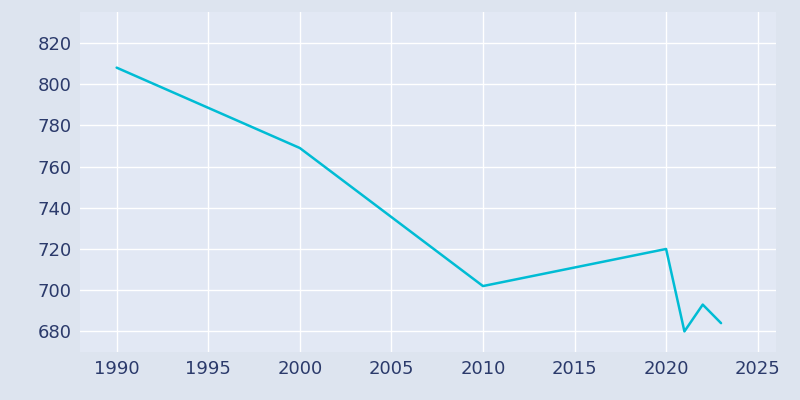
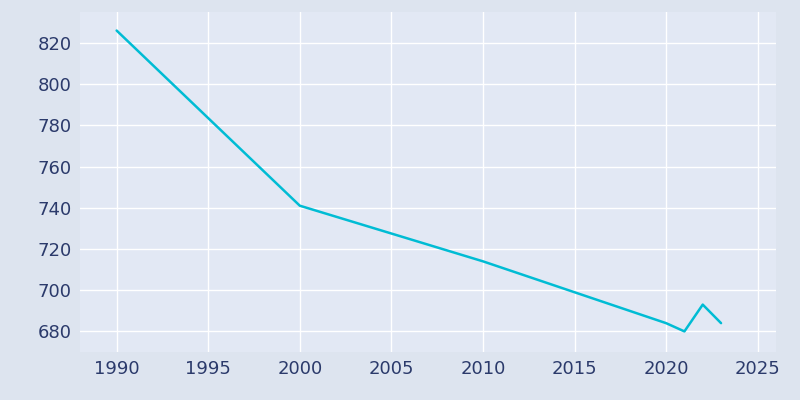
1990: 808 -> 826
2000: 769 -> 741
2010: 702 -> 714
2020: 720 -> 684
